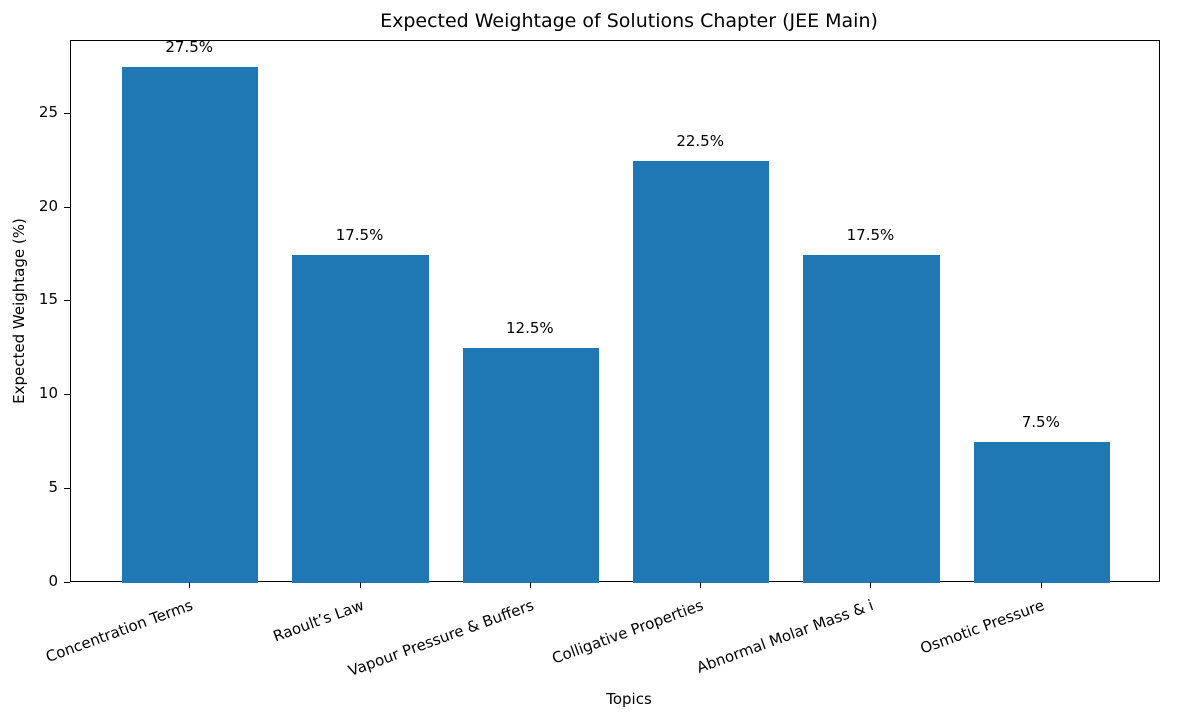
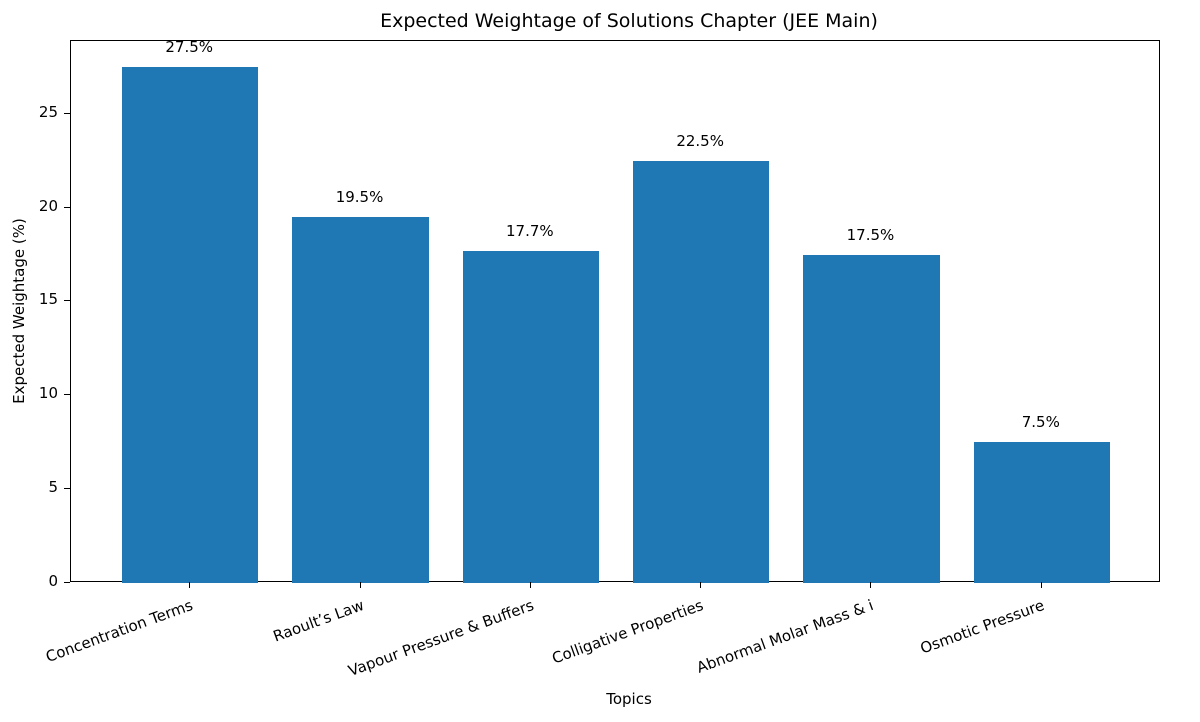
Raoult’s Law: 17.5% -> 19.5%
Vapour Pressure & Buffers: 12.5% -> 17.7%
